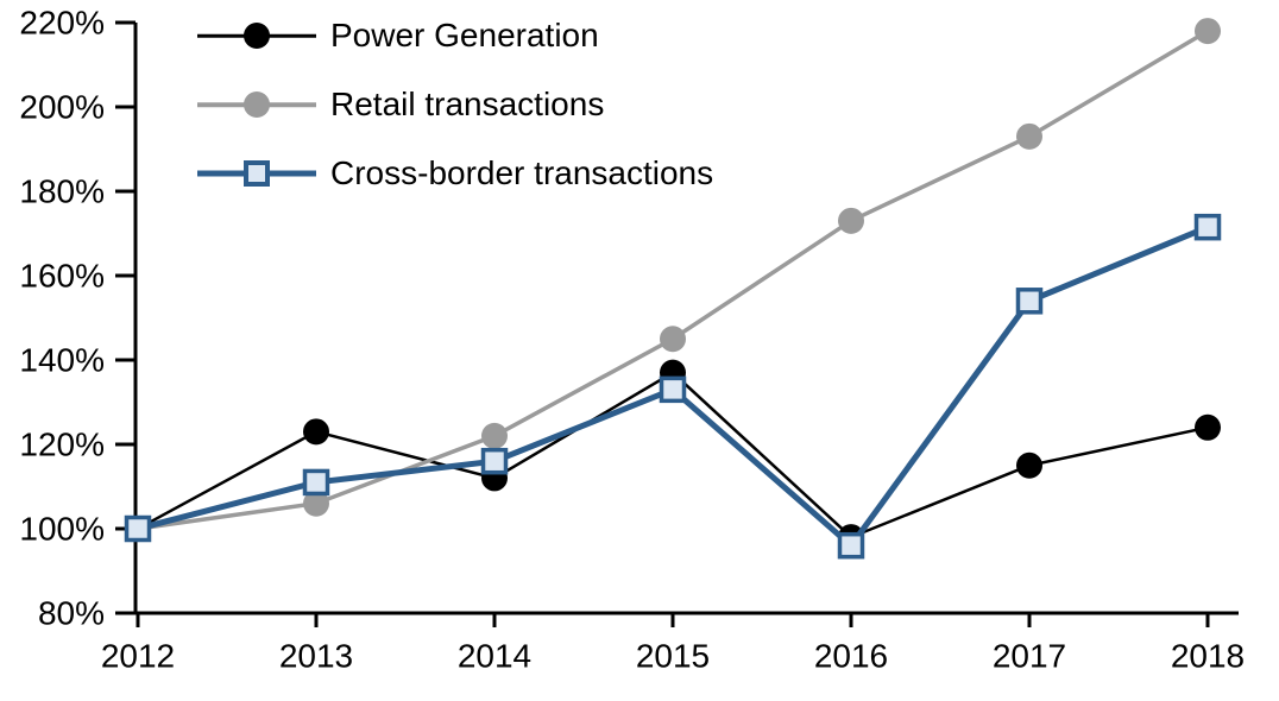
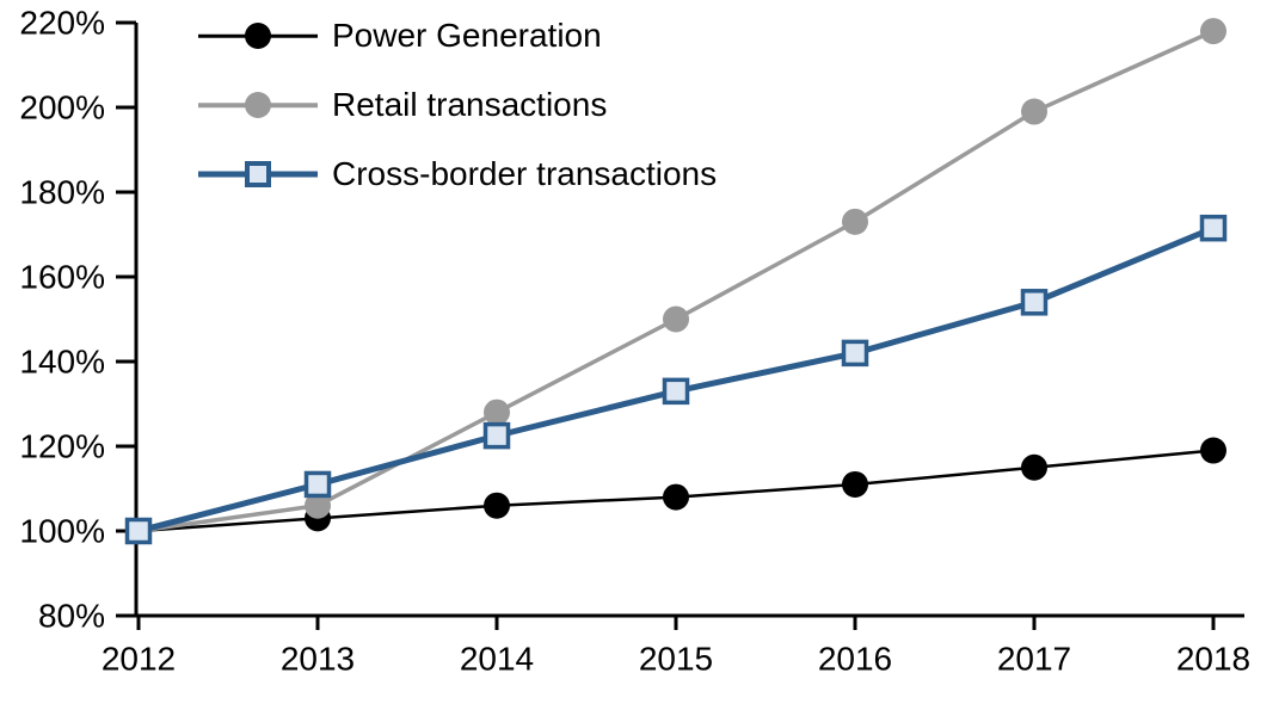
Power Generation/2013: 123% -> 103%
Power Generation/2014: 112% -> 106%
Retail transactions/2014: 122% -> 128%
Cross-border transactions/2014: 116% -> 122%
Power Generation/2015: 137% -> 108%
Retail transactions/2015: 145% -> 150%
Power Generation/2016: 98% -> 111%
Cross-border transactions/2016: 96% -> 142%
Retail transactions/2017: 193% -> 199%
Power Generation/2018: 124% -> 119%
